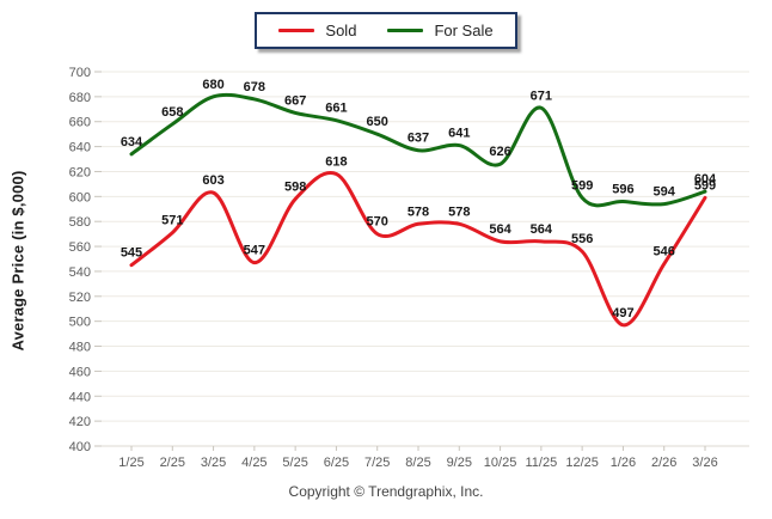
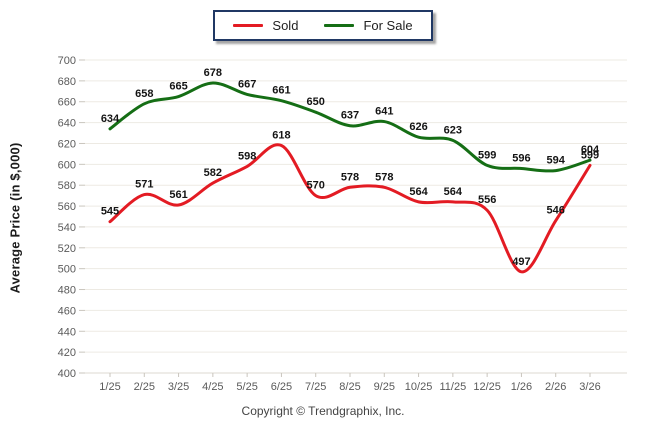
Sold/3/25: 603 -> 561
For Sale/3/25: 680 -> 665
Sold/4/25: 547 -> 582
For Sale/11/25: 671 -> 623
